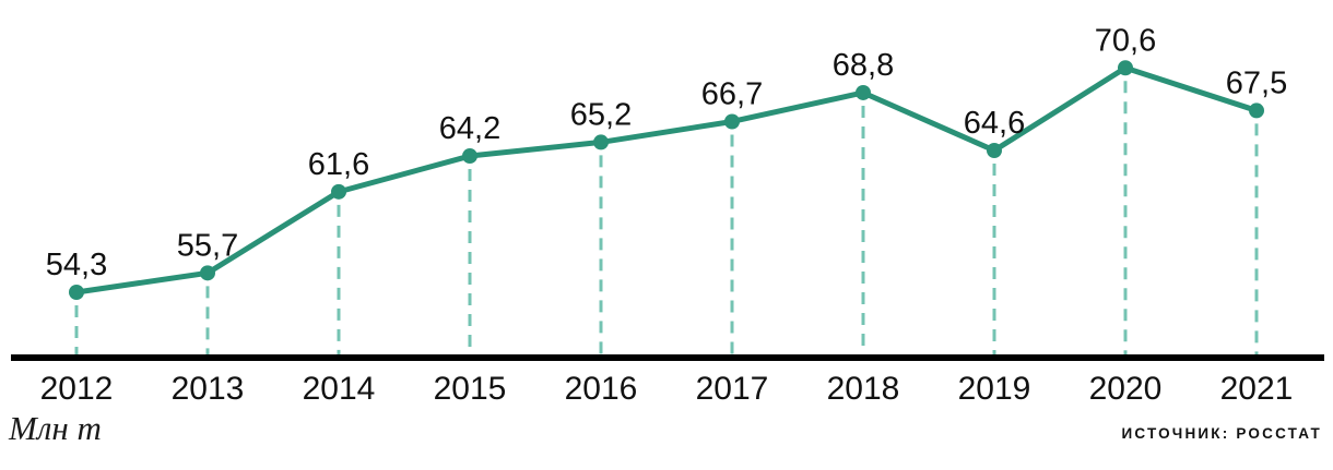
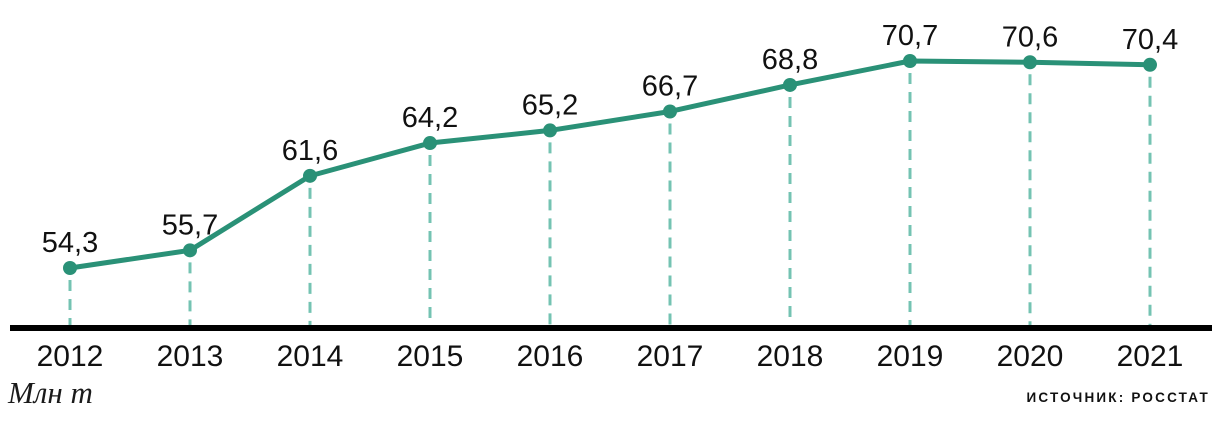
2019: 64,6 -> 70,7
2021: 67,5 -> 70,4
